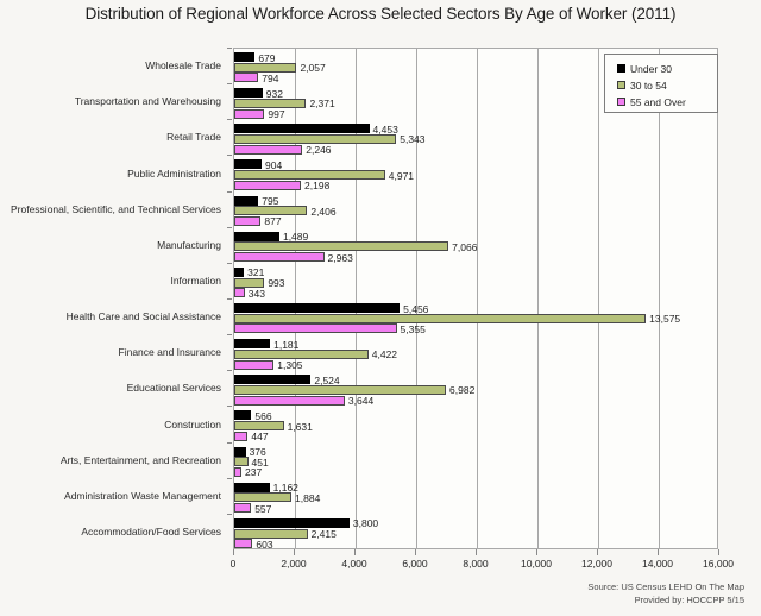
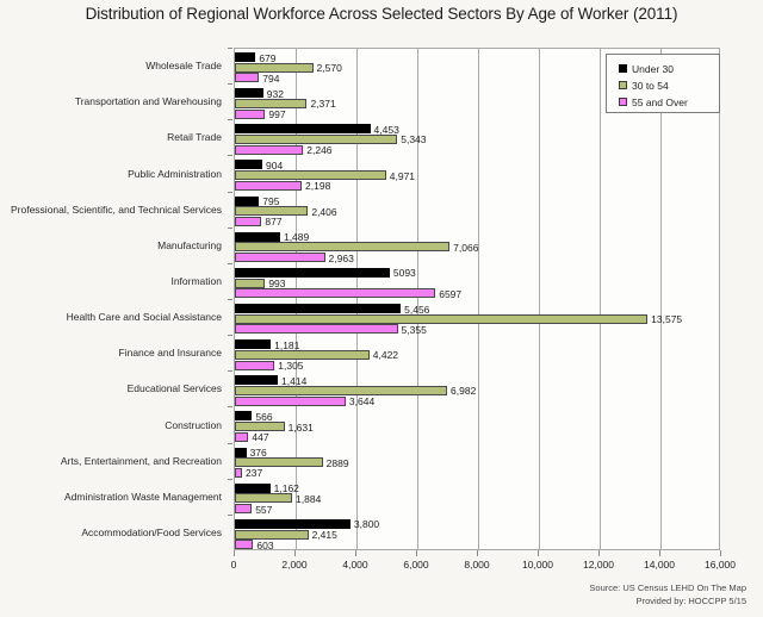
30 to 54/Wholesale Trade: 2,057 -> 2,570
Under 30/Information: 321 -> 5093
55 and Over/Information: 343 -> 6597
Under 30/Educational Services: 2,524 -> 1,414
30 to 54/Arts, Entertainment, and Recreation: 451 -> 2889
